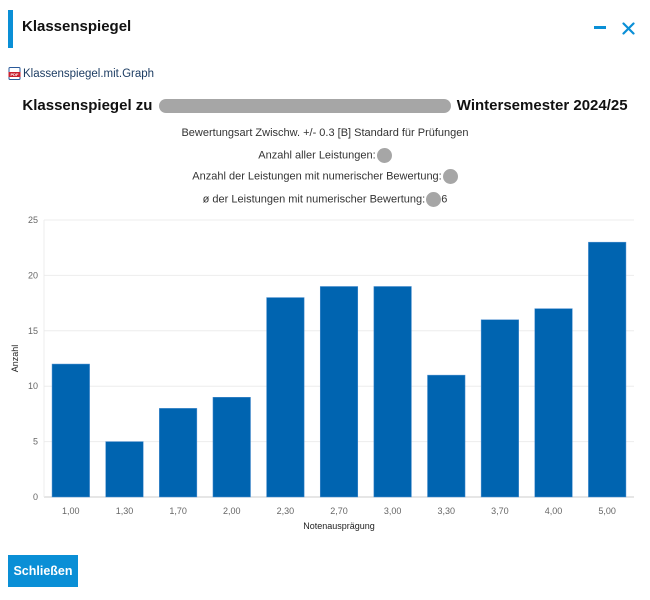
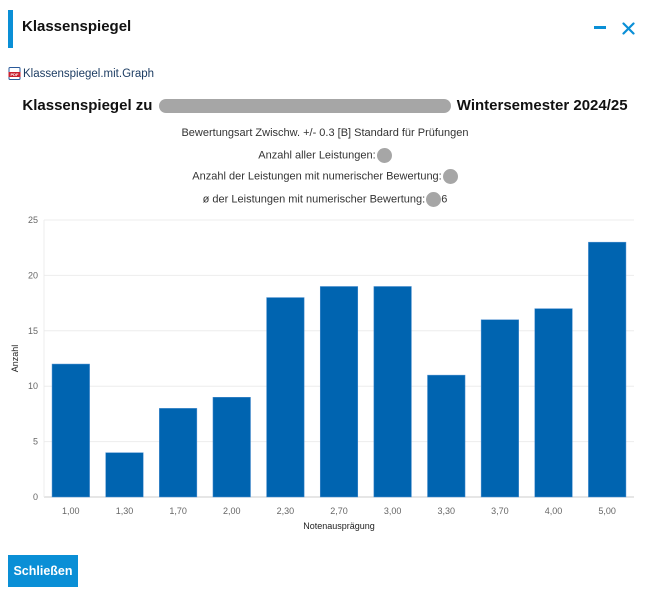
1,30: 5 -> 4
